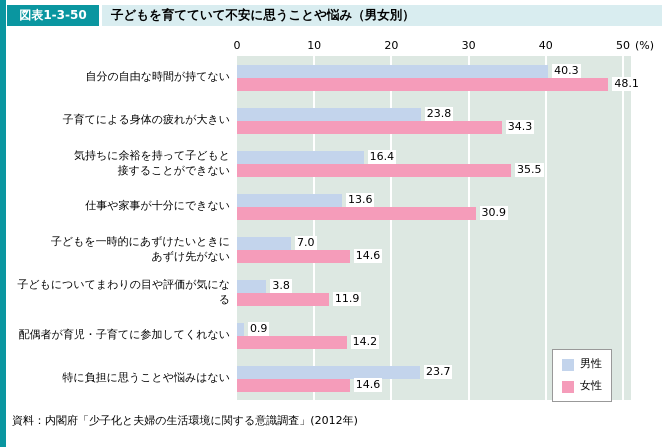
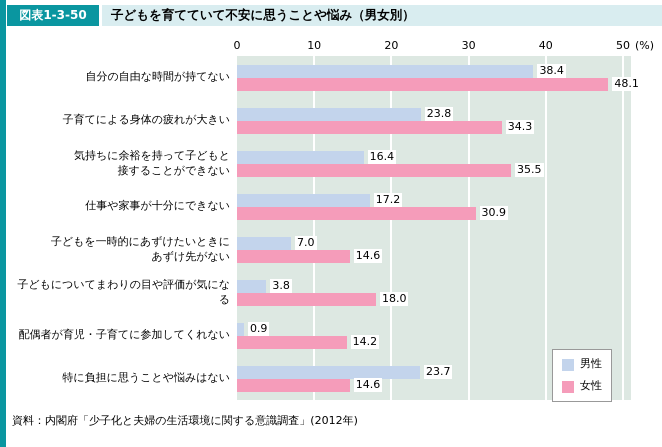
男性/自分の自由な時間が持てない: 40.3 -> 38.4
男性/仕事や家事が十分にできない: 13.6 -> 17.2
女性/子どもについてまわりの目や評価が気になる: 11.9 -> 18.0
